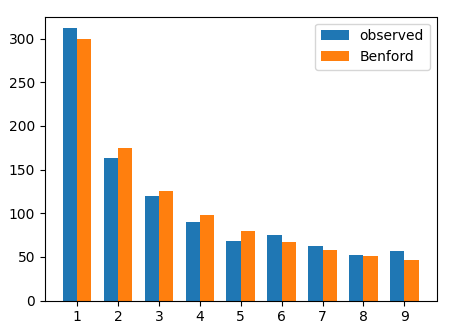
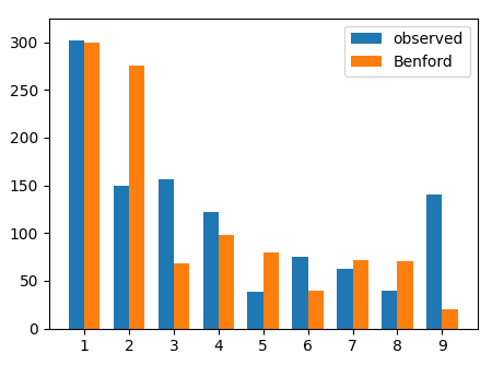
observed/1: 312 -> 302
observed/2: 163 -> 150
Benford/2: 175 -> 276
observed/3: 120 -> 156
Benford/3: 125 -> 68
observed/4: 90 -> 122
observed/5: 68 -> 38
Benford/6: 67 -> 40
Benford/7: 58 -> 72
observed/8: 52 -> 40
Benford/8: 51 -> 70
observed/9: 57 -> 140
Benford/9: 46 -> 20
